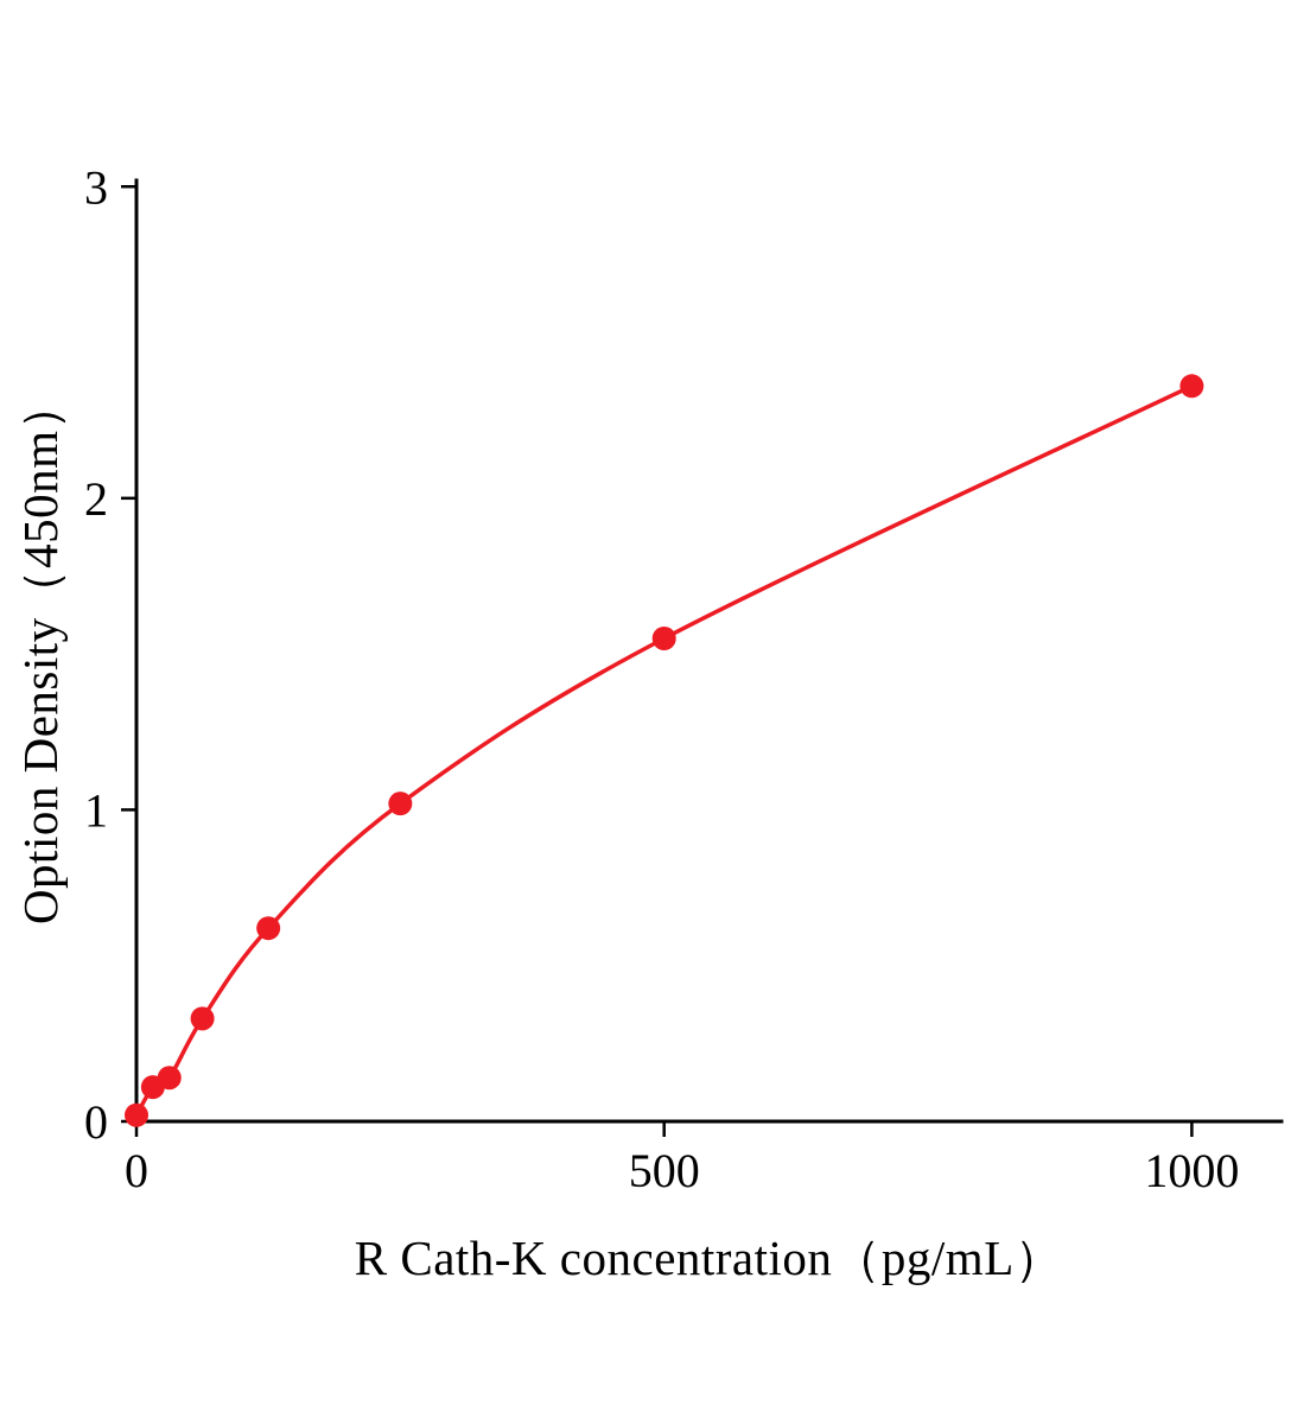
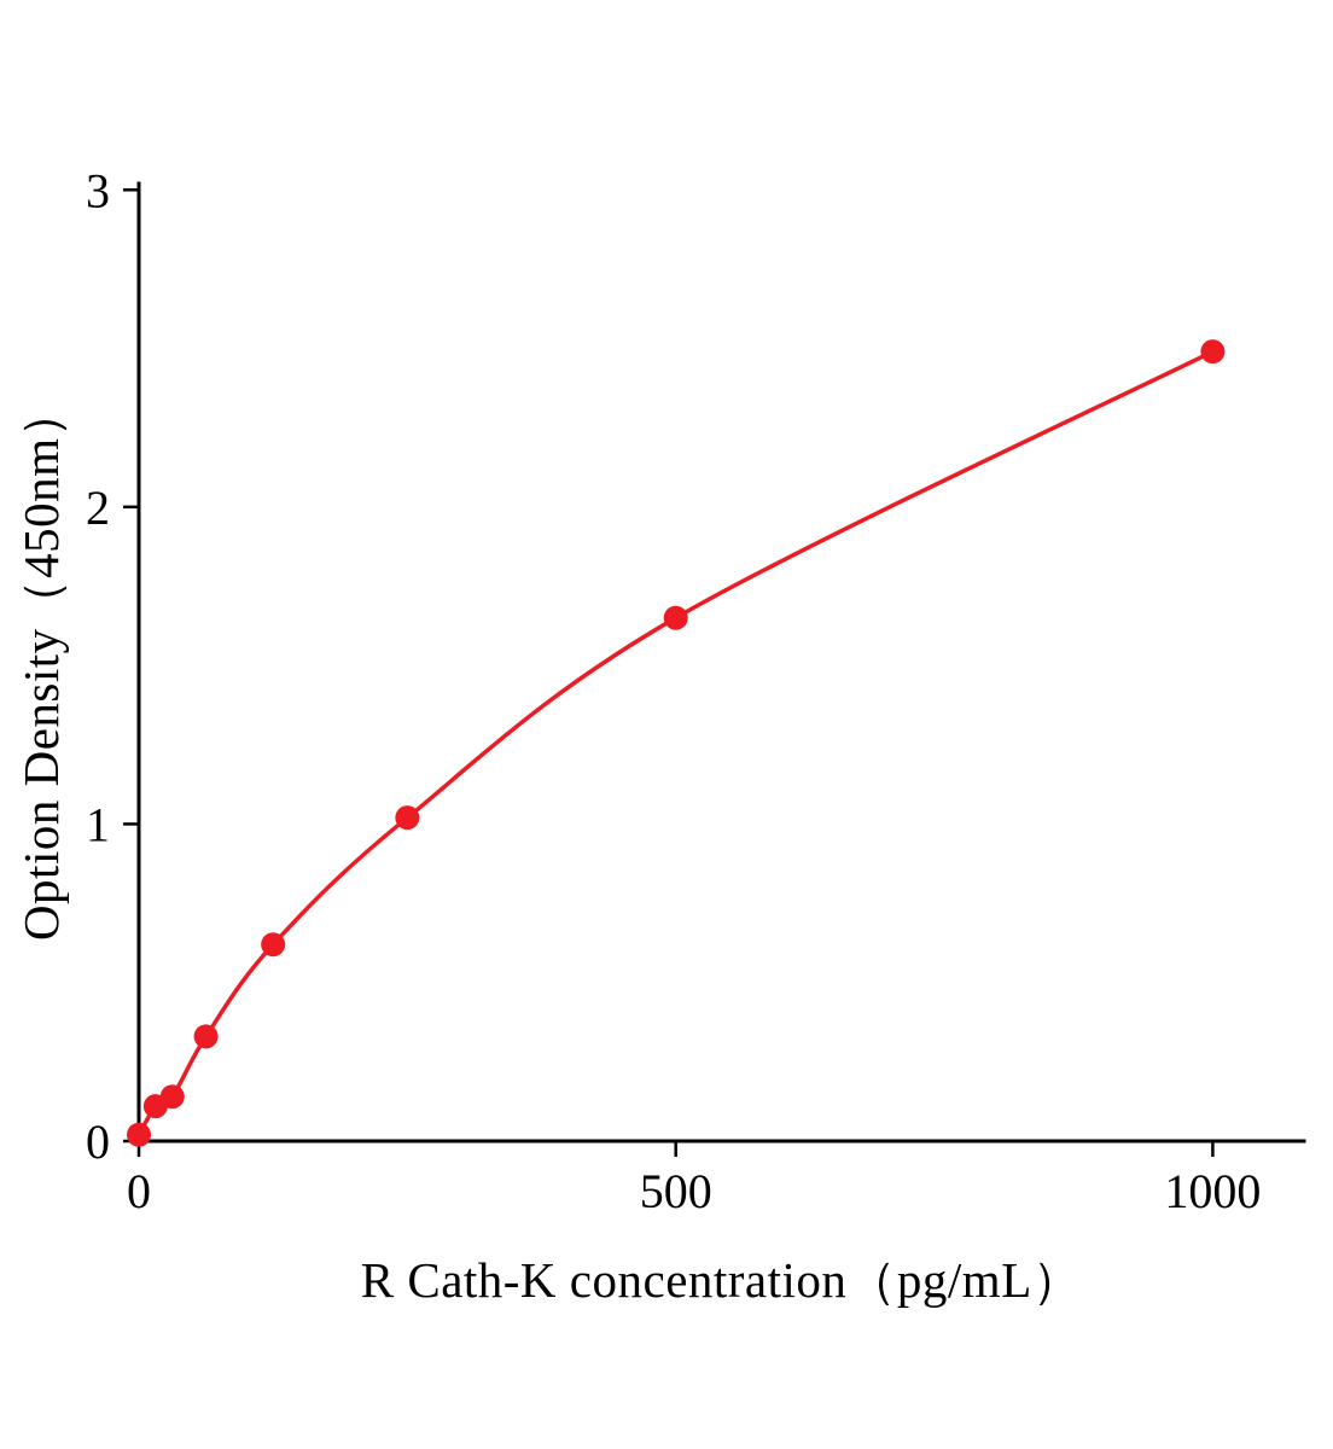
500: 1.55 -> 1.65
1000: 2.36 -> 2.49
